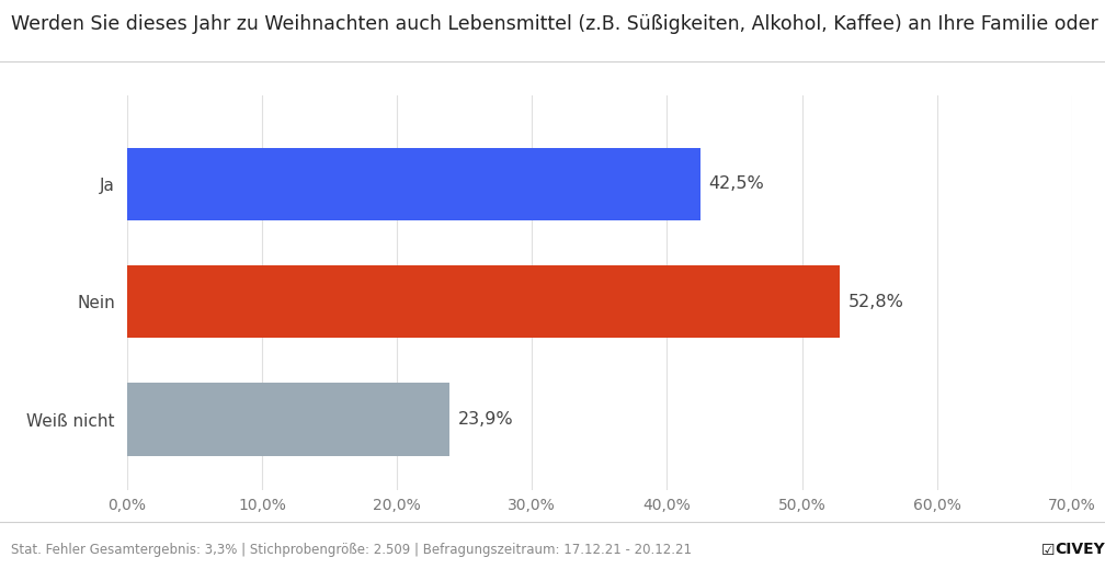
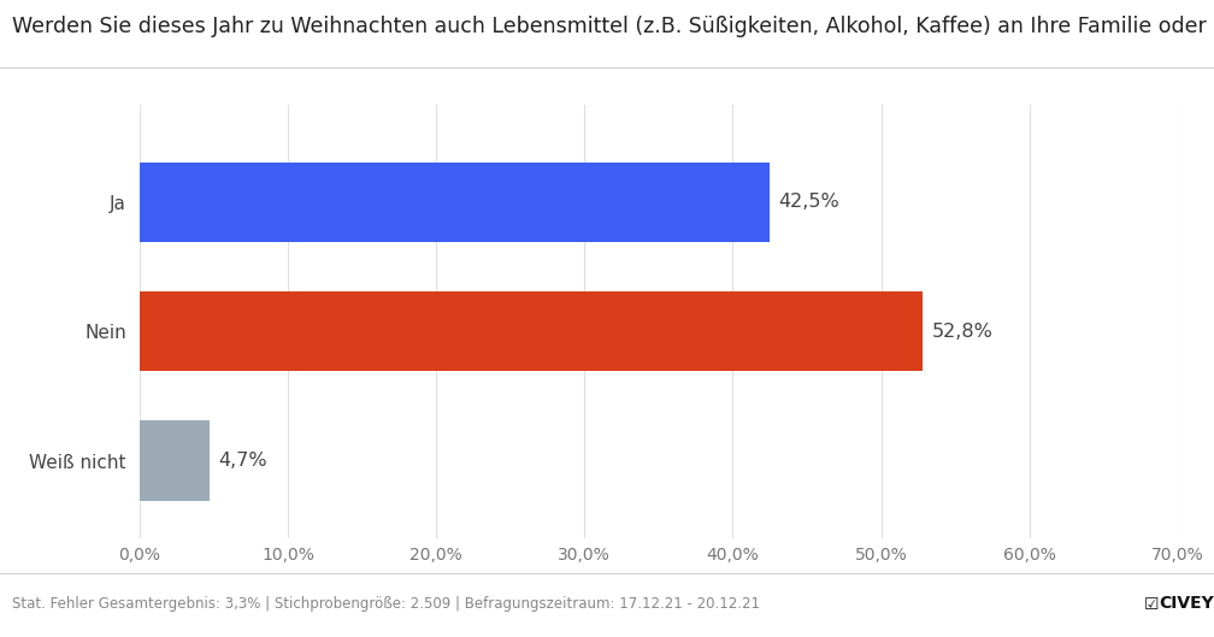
Weiß nicht: 23,9% -> 4,7%
